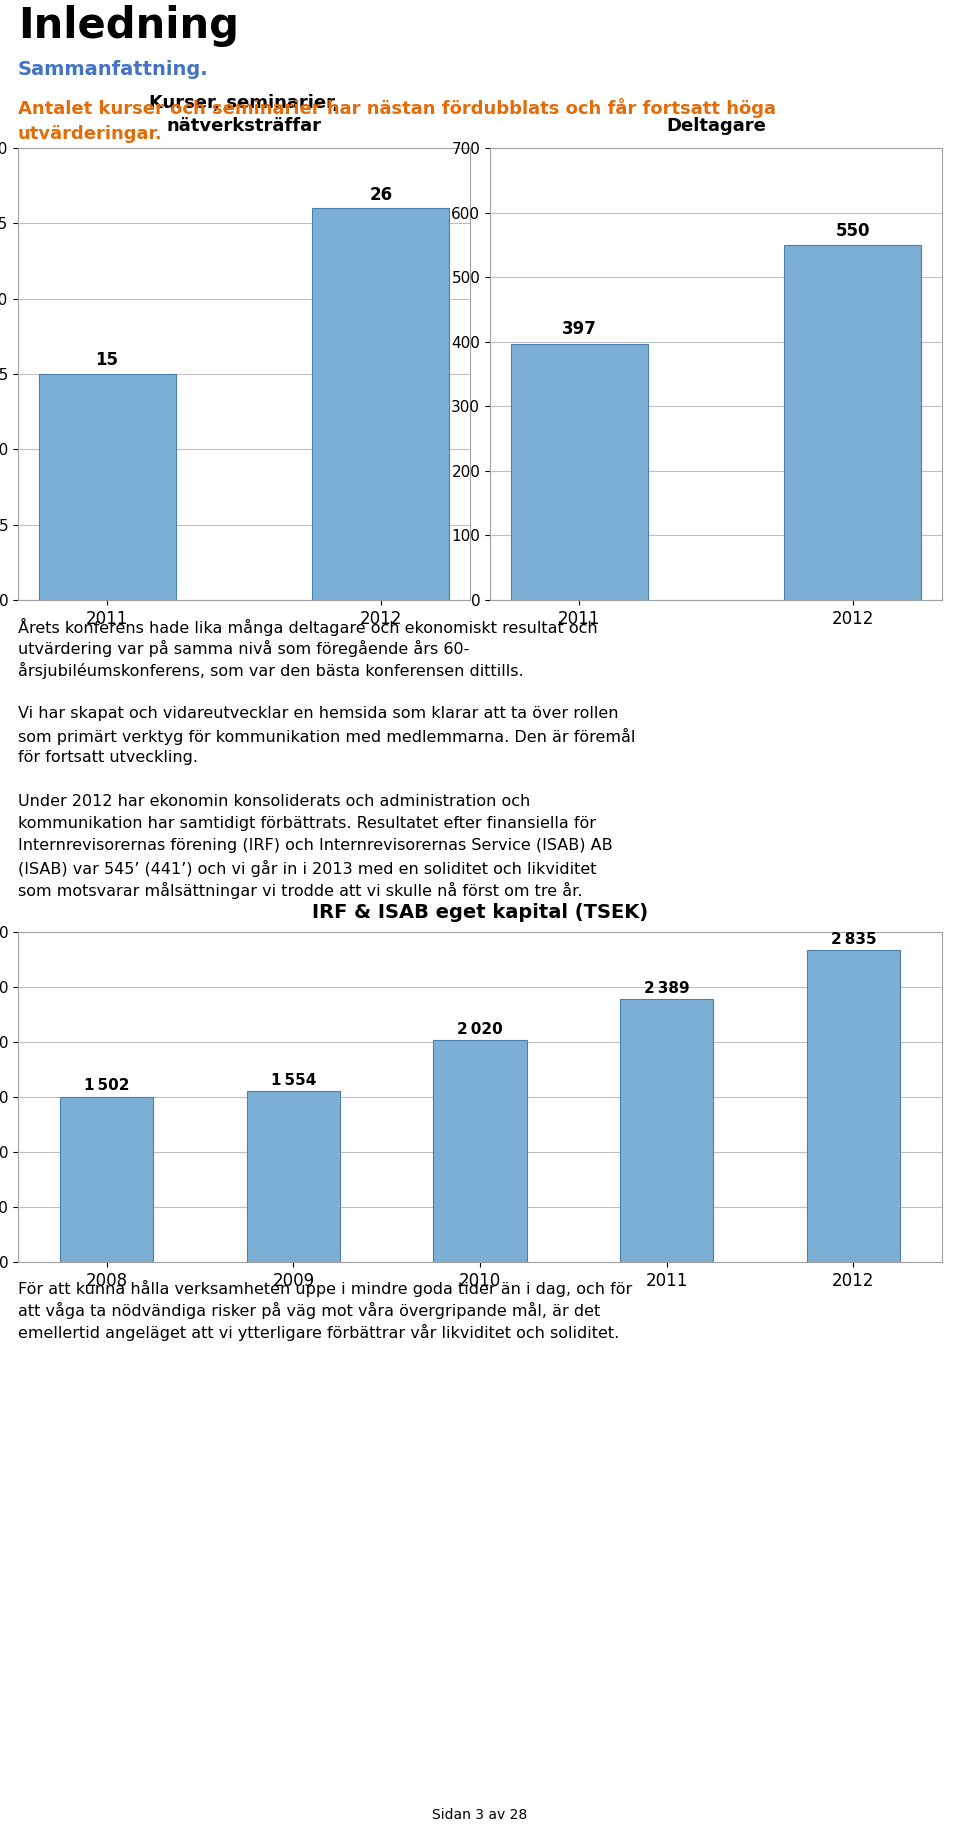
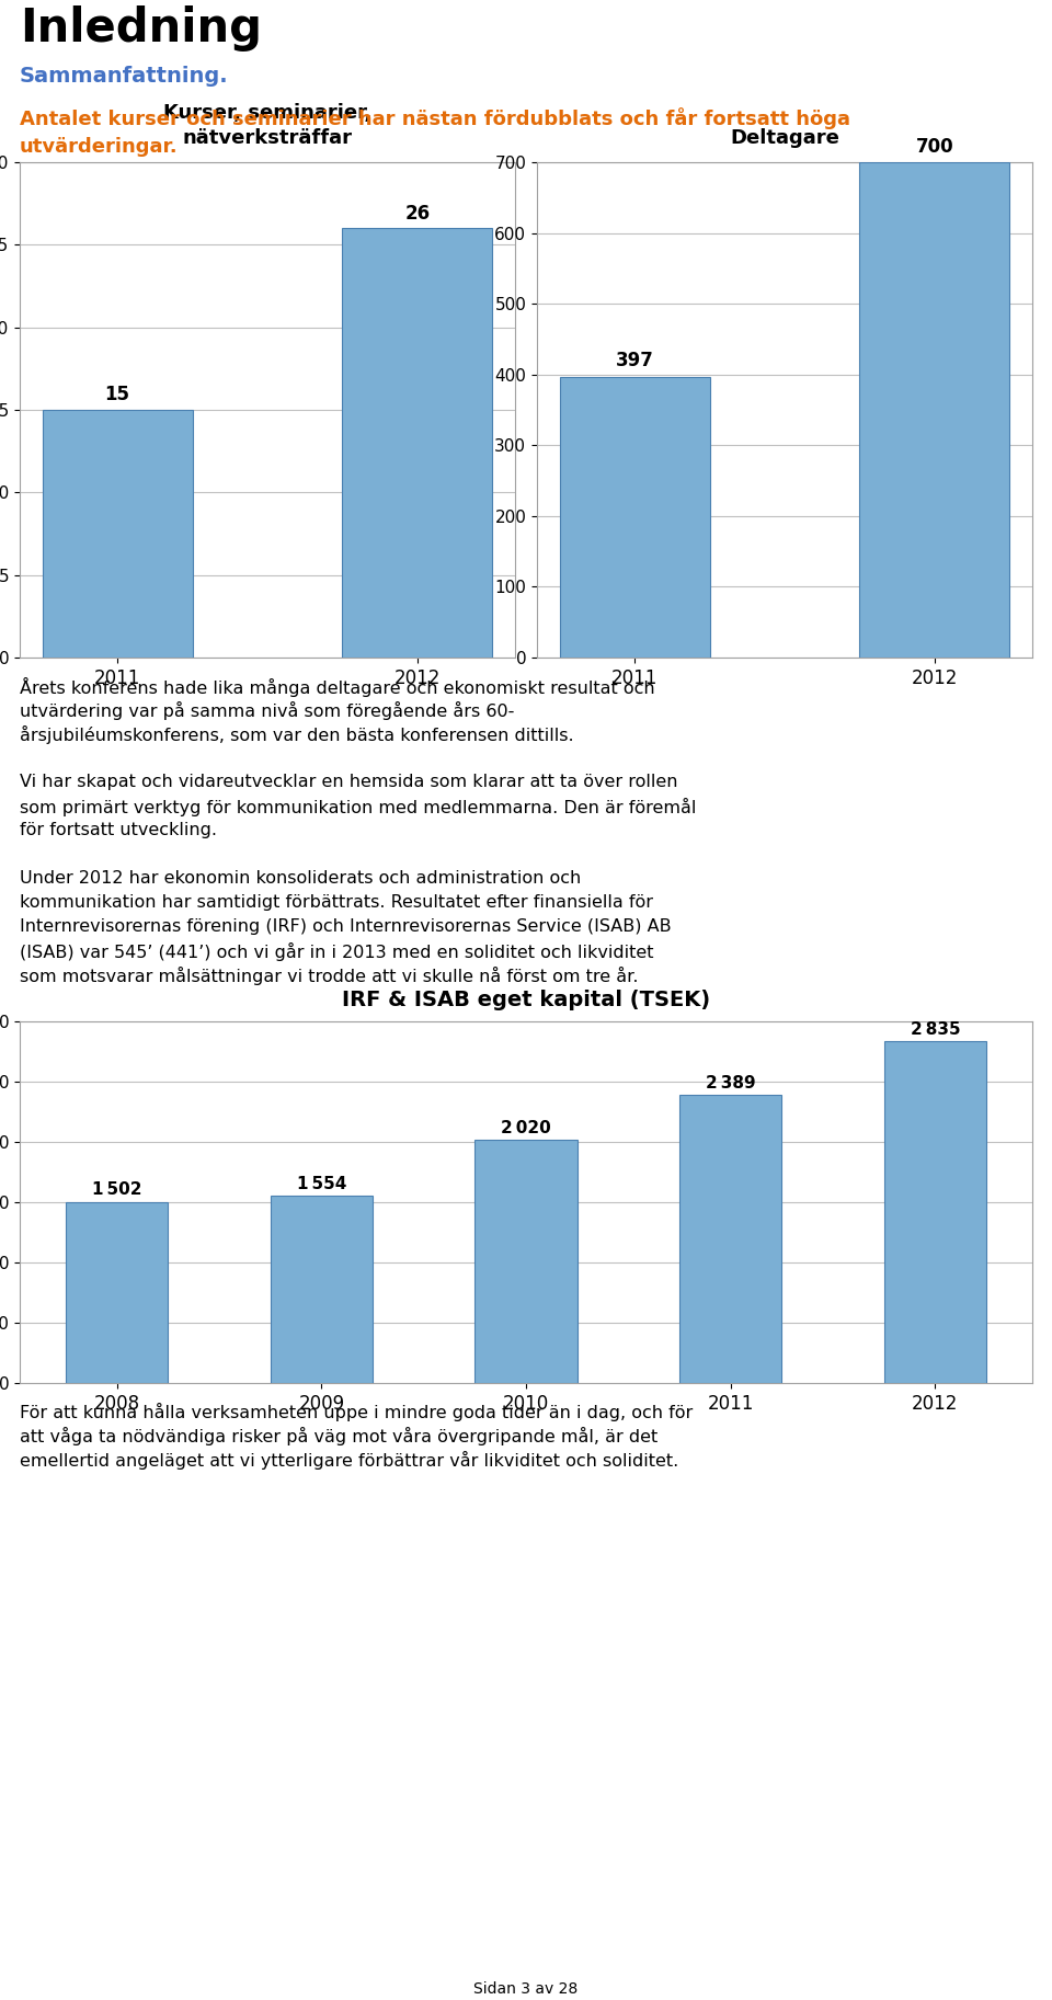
Deltagare/2012: 550 -> 700
